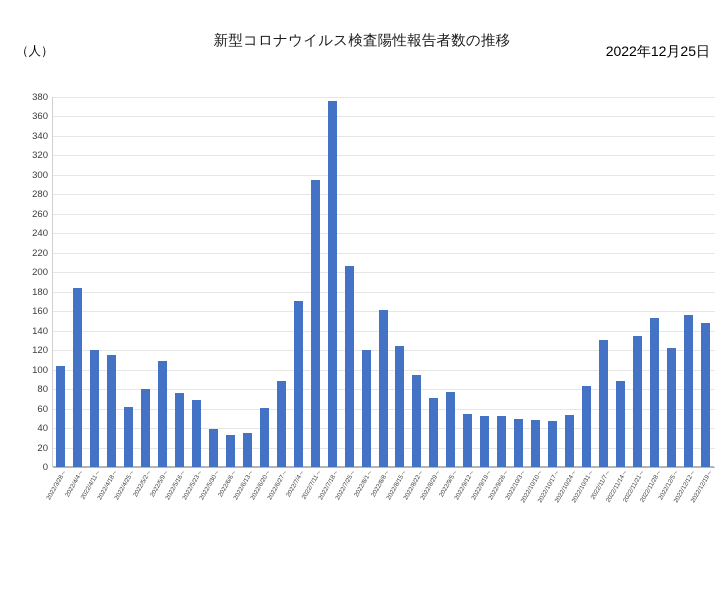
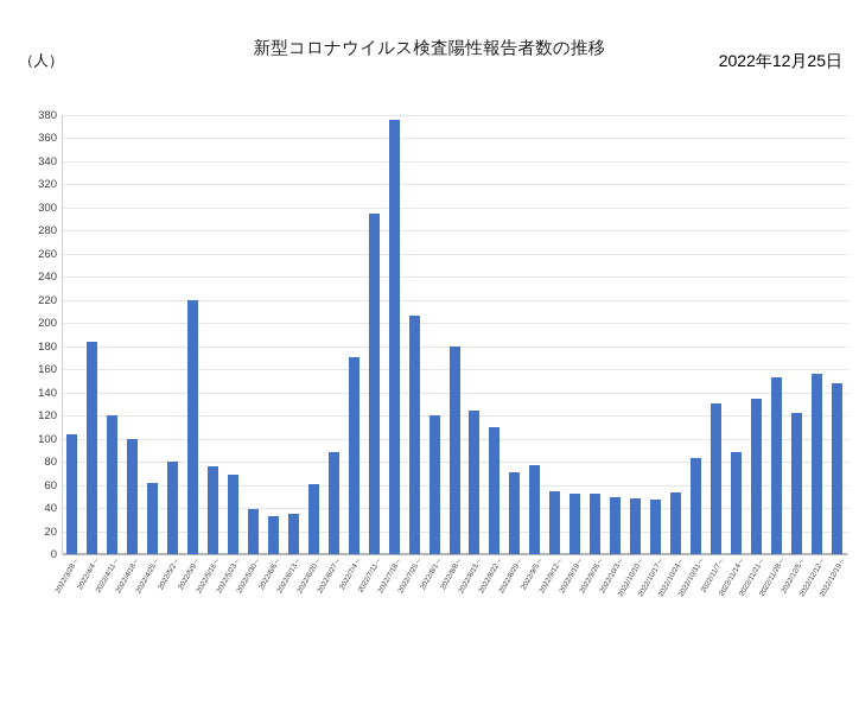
2022/4/18～: 120 -> 100
2022/5/9～: 110 -> 220
2022/8/8～: 160 -> 180
2022/8/22～: 100 -> 110
